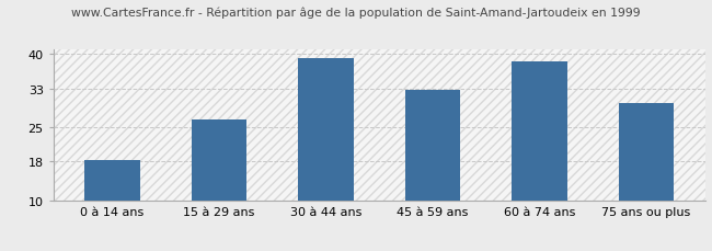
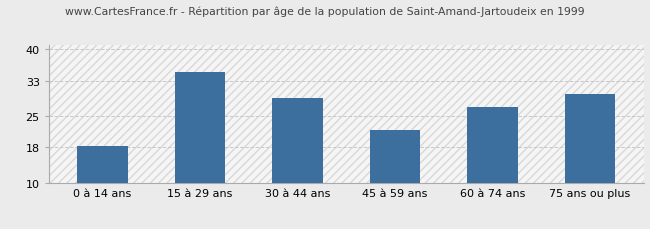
15 à 29 ans: 26.6 -> 35.0
30 à 44 ans: 39.3 -> 29.0
45 à 59 ans: 32.6 -> 22.0
60 à 74 ans: 38.5 -> 27.0
